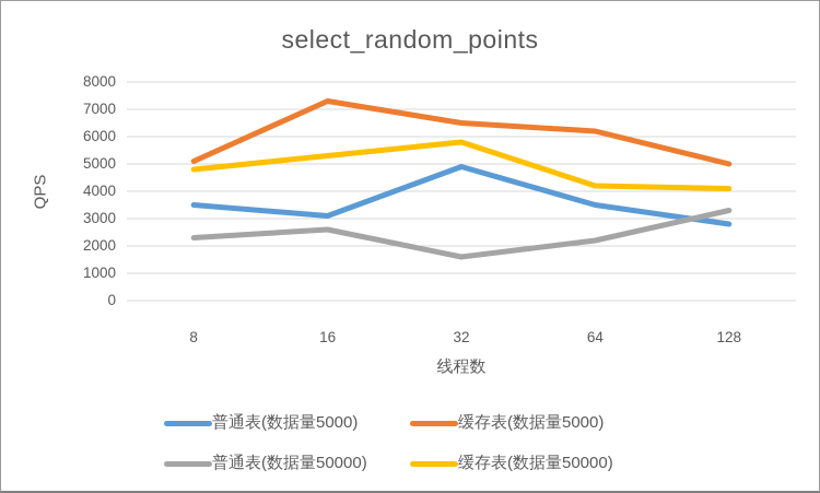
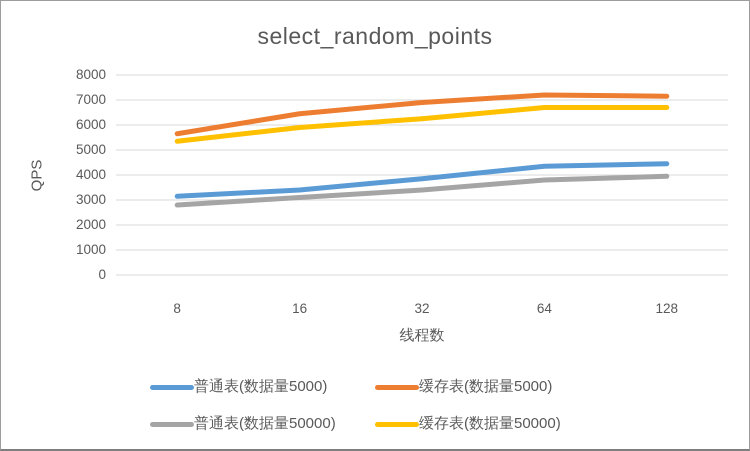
普通表(数据量5000)/8: 3500 -> 3200
缓存表(数据量5000)/8: 5100 -> 5600
普通表(数据量50000)/8: 2300 -> 2800
缓存表(数据量50000)/8: 4800 -> 5400
普通表(数据量5000)/16: 3100 -> 3400
缓存表(数据量5000)/16: 7300 -> 6400
普通表(数据量50000)/16: 2600 -> 3100
缓存表(数据量50000)/16: 5300 -> 5900
普通表(数据量5000)/32: 4900 -> 3800
缓存表(数据量5000)/32: 6500 -> 6900
普通表(数据量50000)/32: 1600 -> 3400
缓存表(数据量50000)/32: 5800 -> 6200
普通表(数据量5000)/64: 3500 -> 4400
缓存表(数据量5000)/64: 6200 -> 7200
普通表(数据量50000)/64: 2200 -> 3800
缓存表(数据量50000)/64: 4200 -> 6700
普通表(数据量5000)/128: 2800 -> 4400
缓存表(数据量5000)/128: 5000 -> 7200
普通表(数据量50000)/128: 3300 -> 4000
缓存表(数据量50000)/128: 4100 -> 6700
